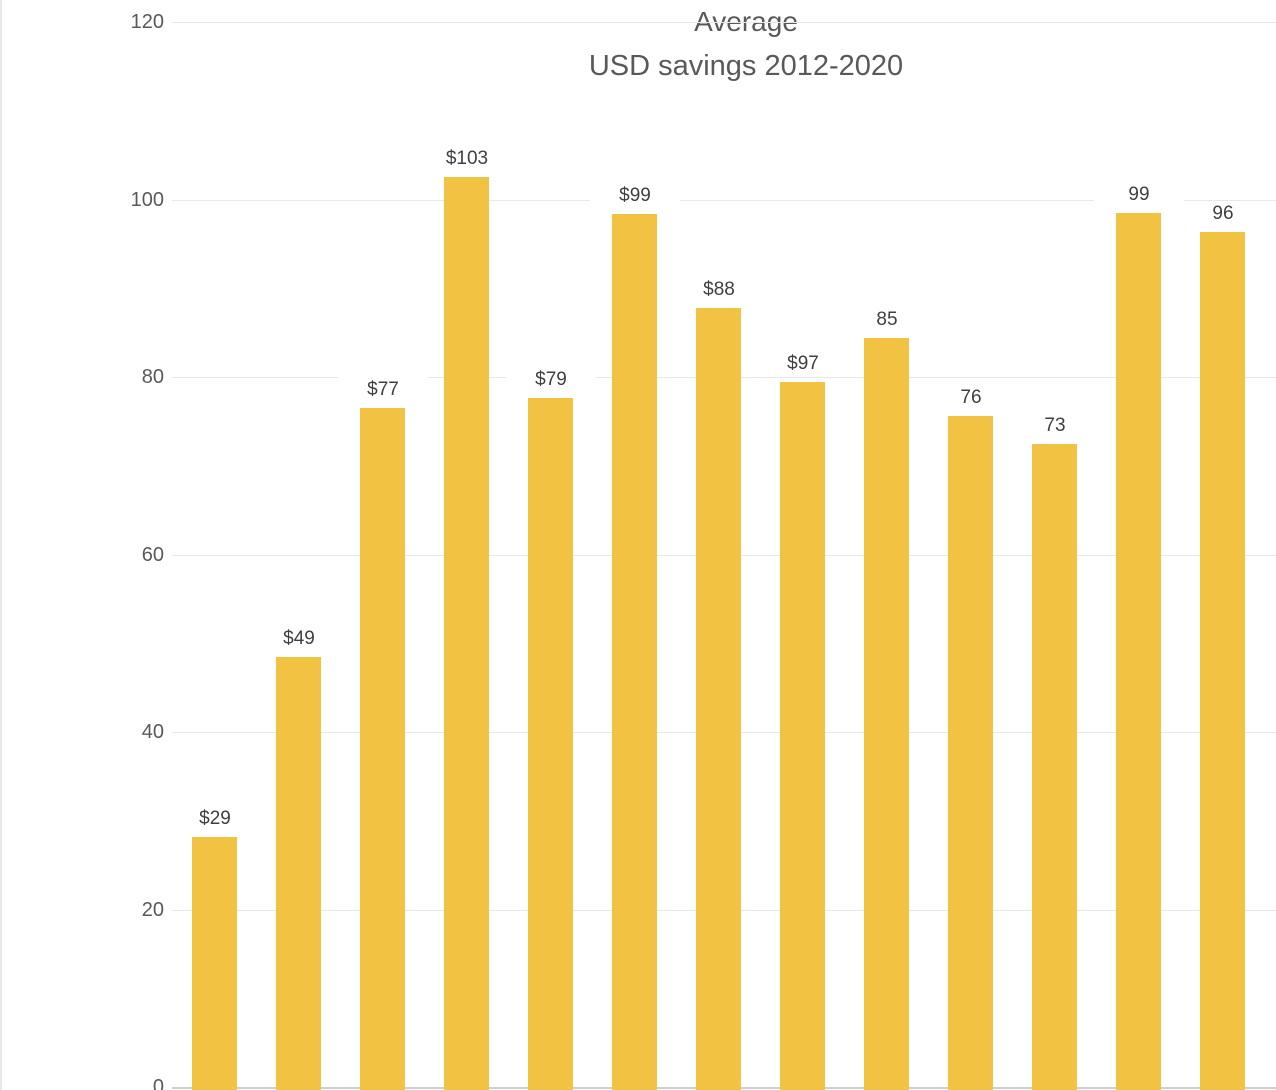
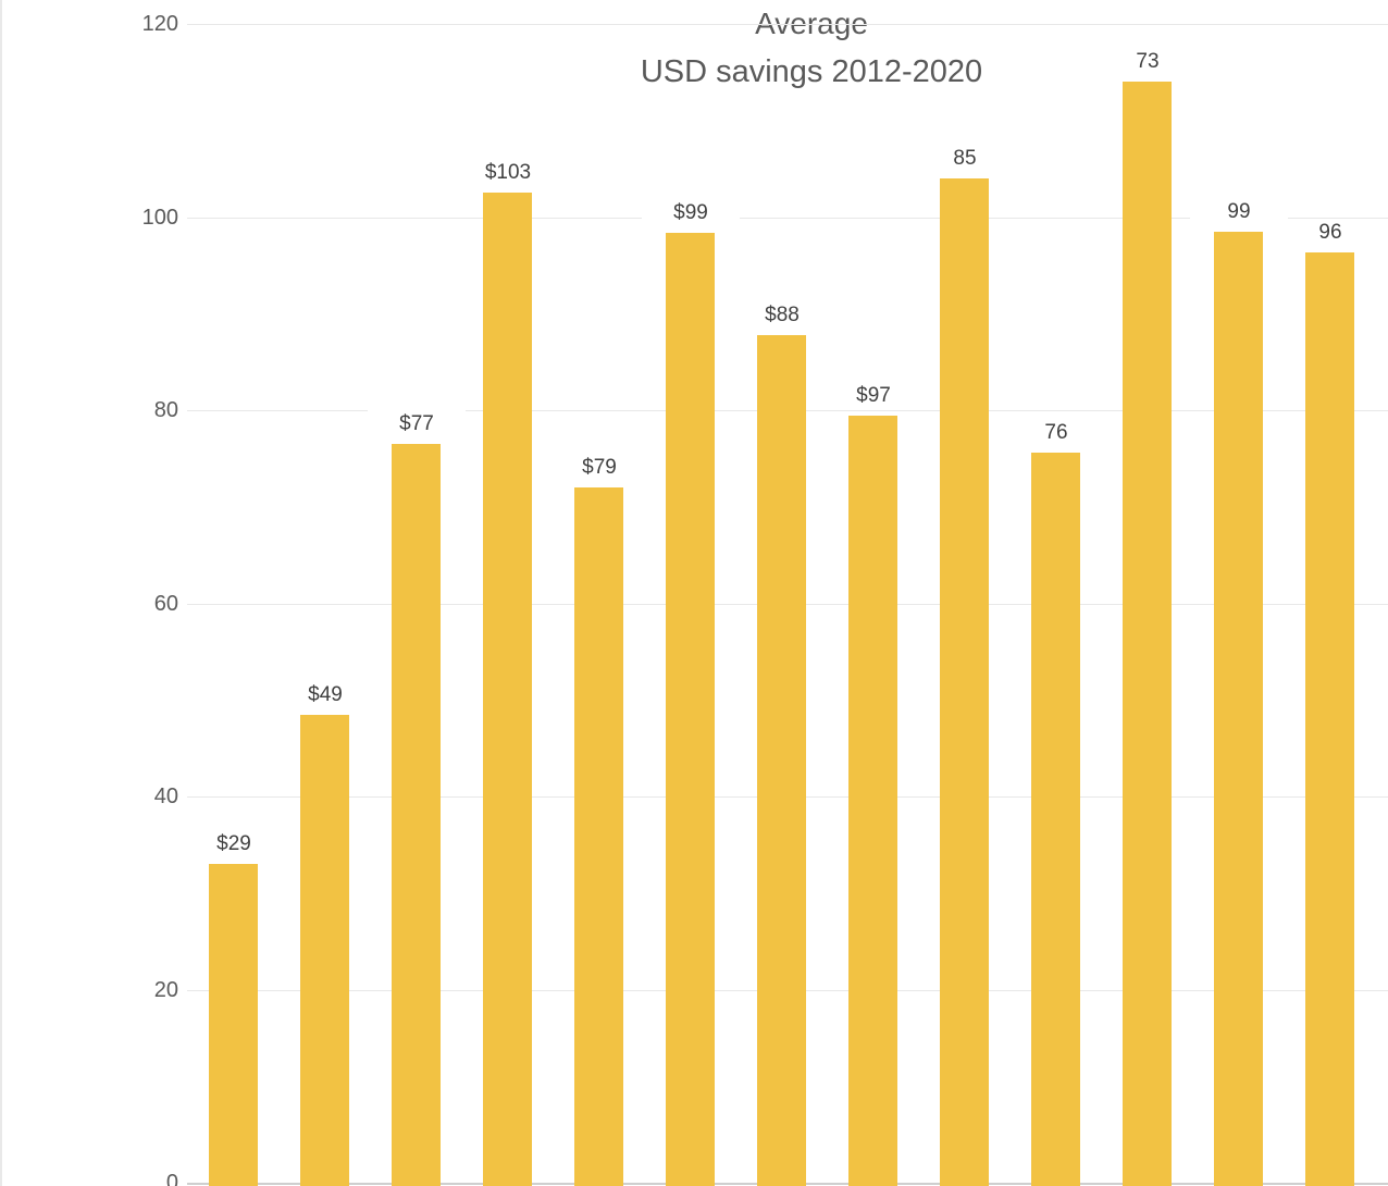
$29: 28 -> 33
$79: 78 -> 72
85: 84 -> 104
73: 72 -> 114
